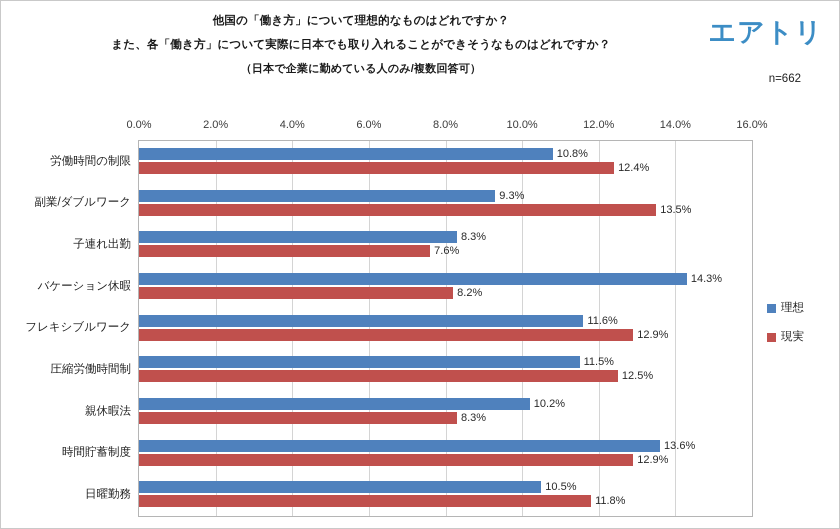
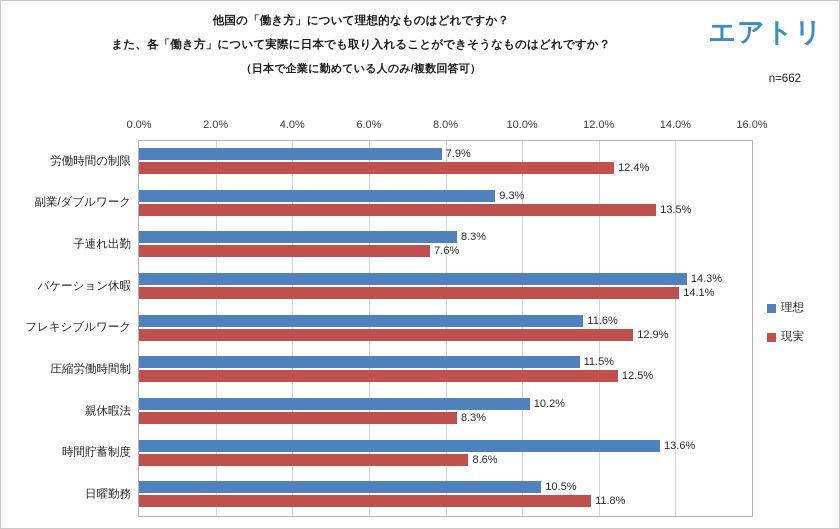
理想/労働時間の制限: 10.8% -> 7.9%
現実/バケーション休暇: 8.2% -> 14.1%
現実/時間貯蓄制度: 12.9% -> 8.6%
